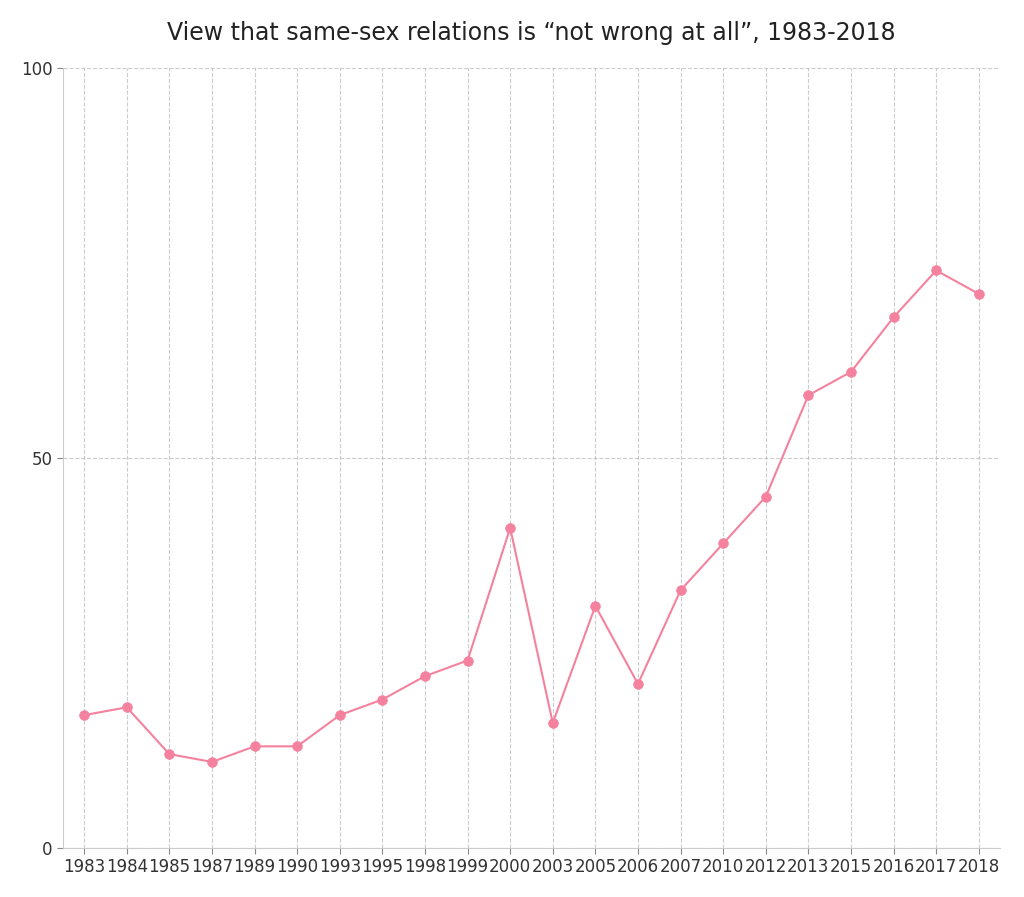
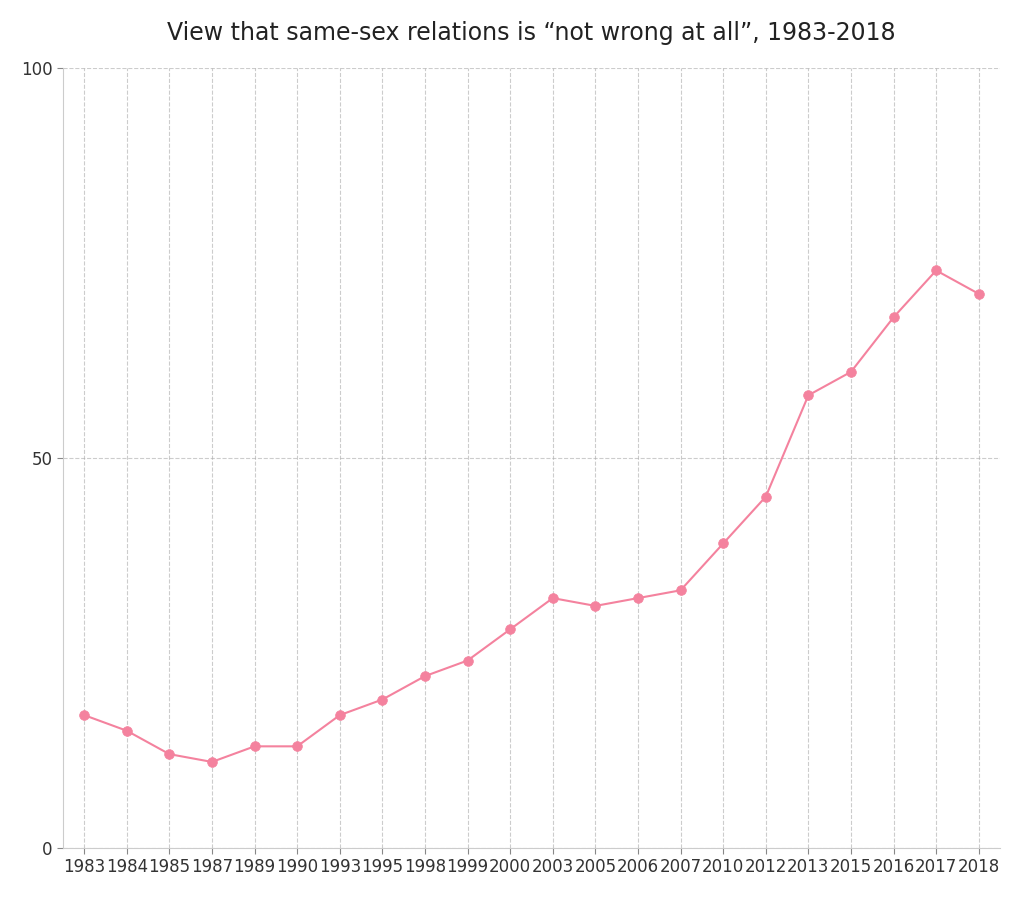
1984: 18 -> 15
2000: 41 -> 28
2003: 16 -> 32
2006: 21 -> 32
